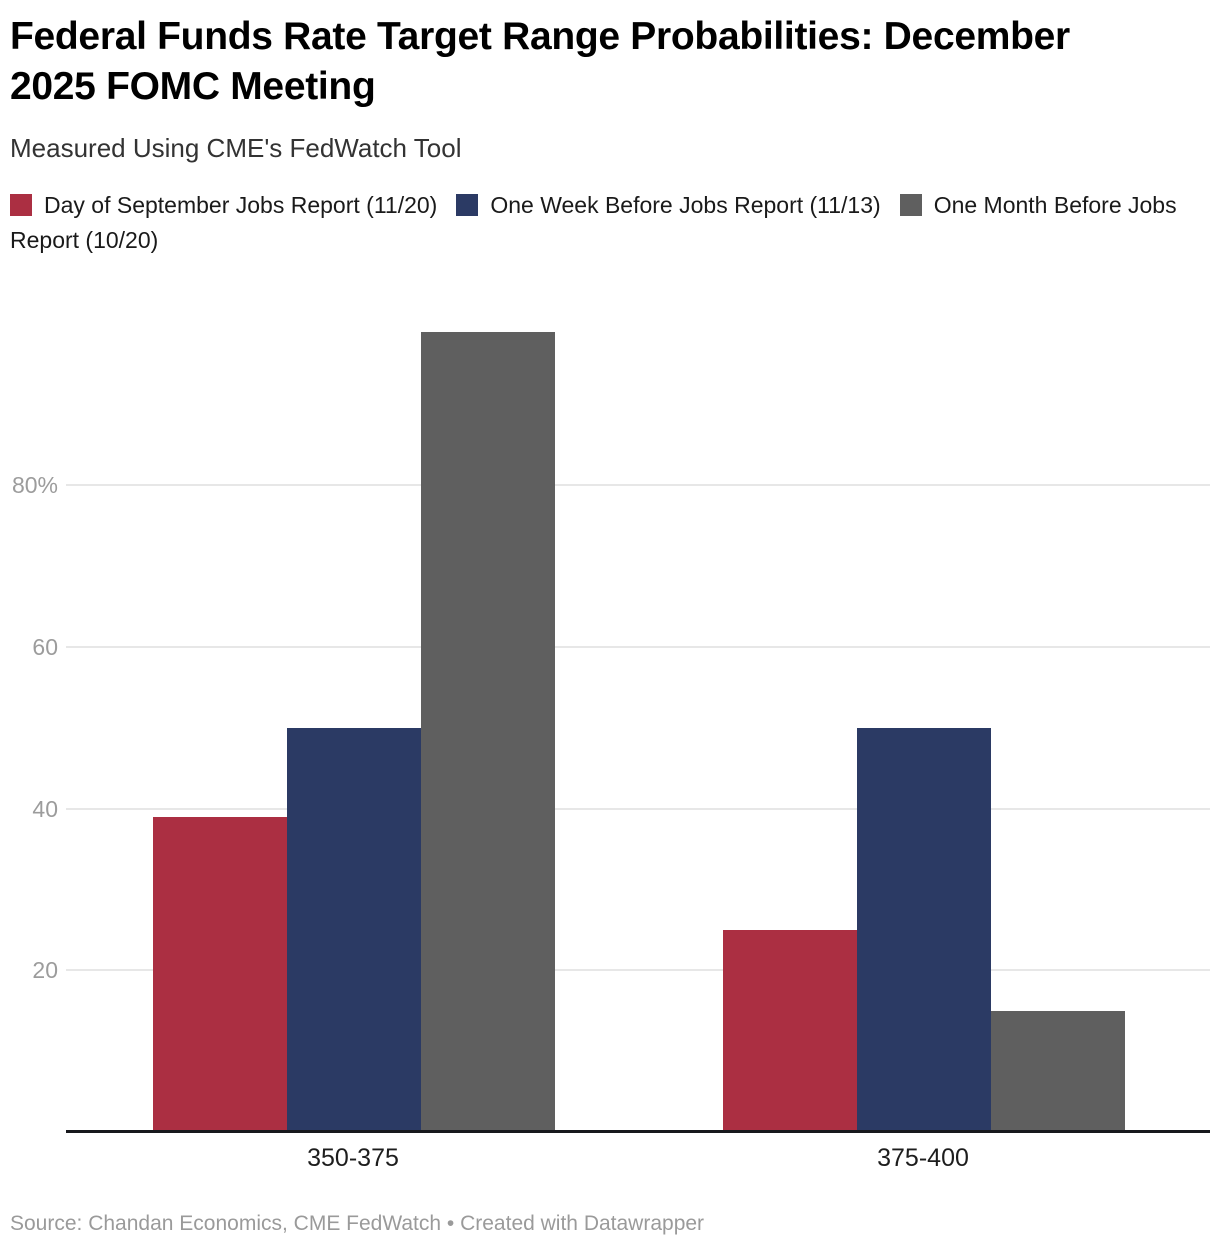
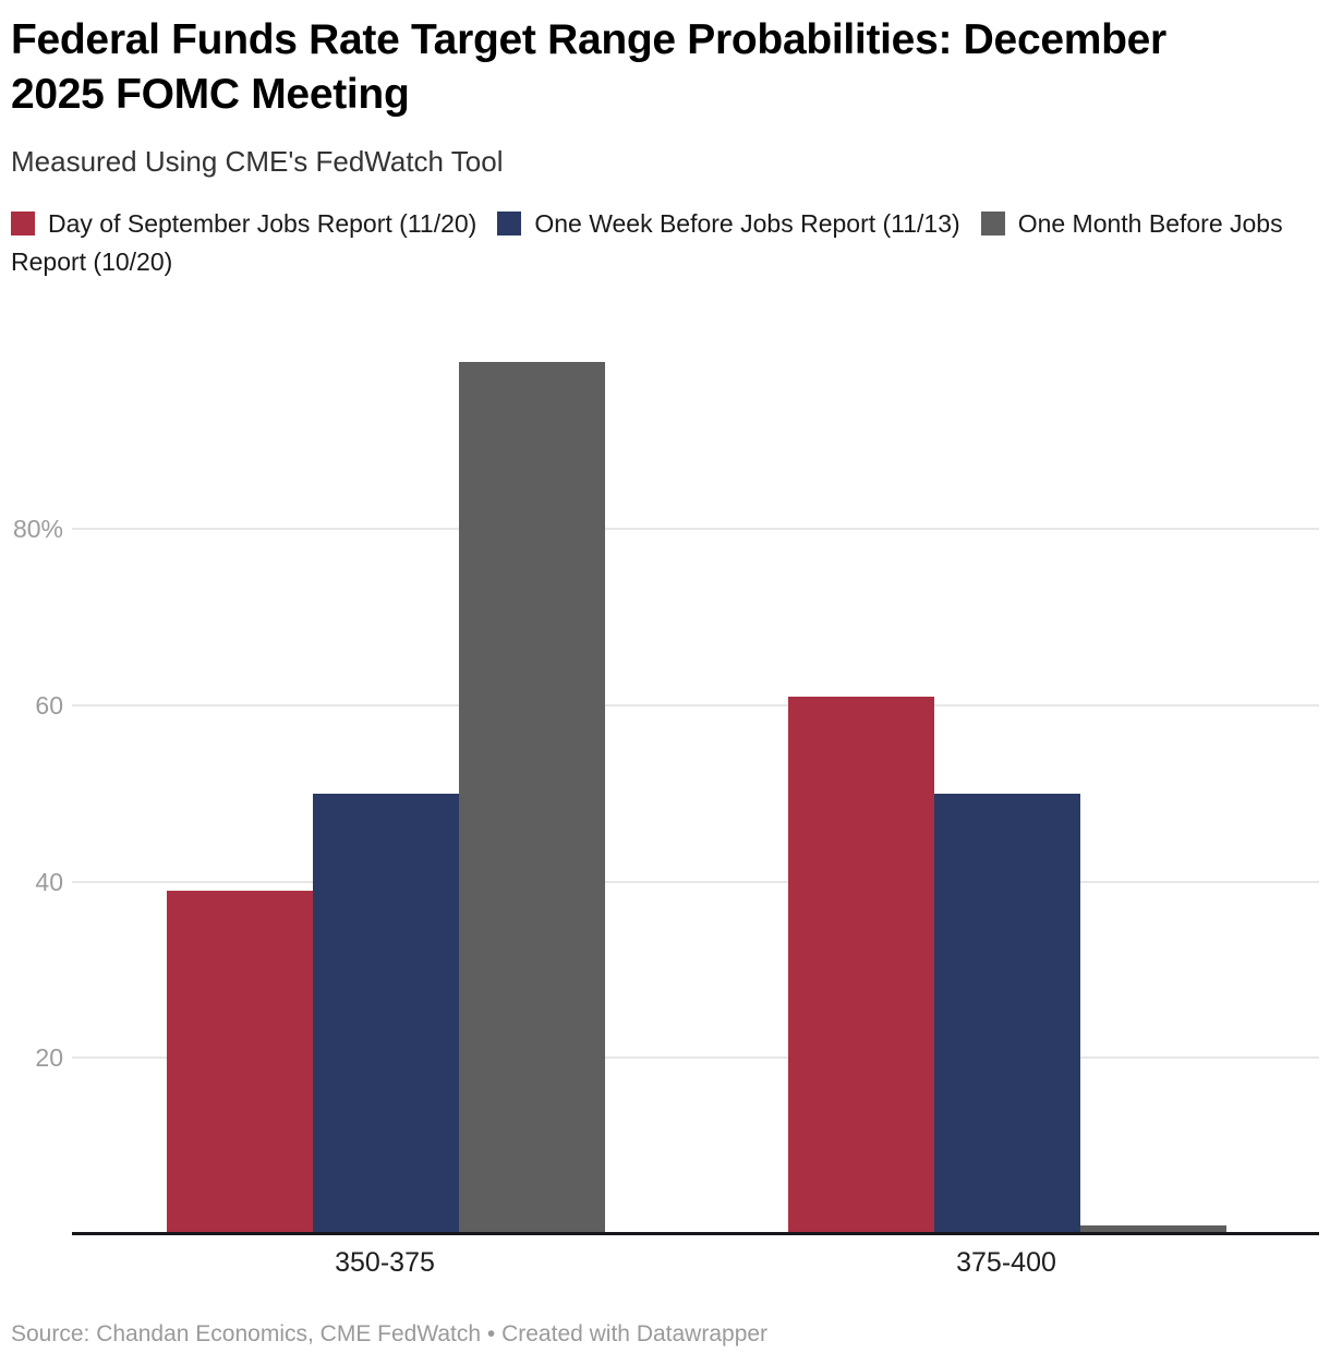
Day of September Jobs Report (11/20)/375-400: 25% -> 61%
One Month Before Jobs Report (10/20)/375-400: 15% -> 1%
